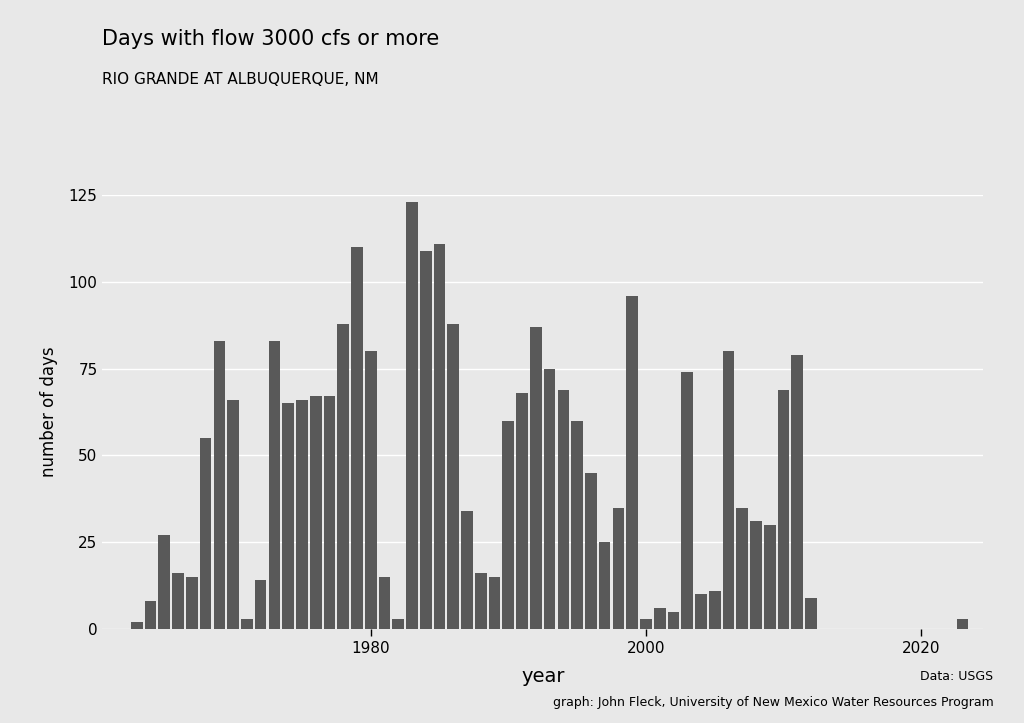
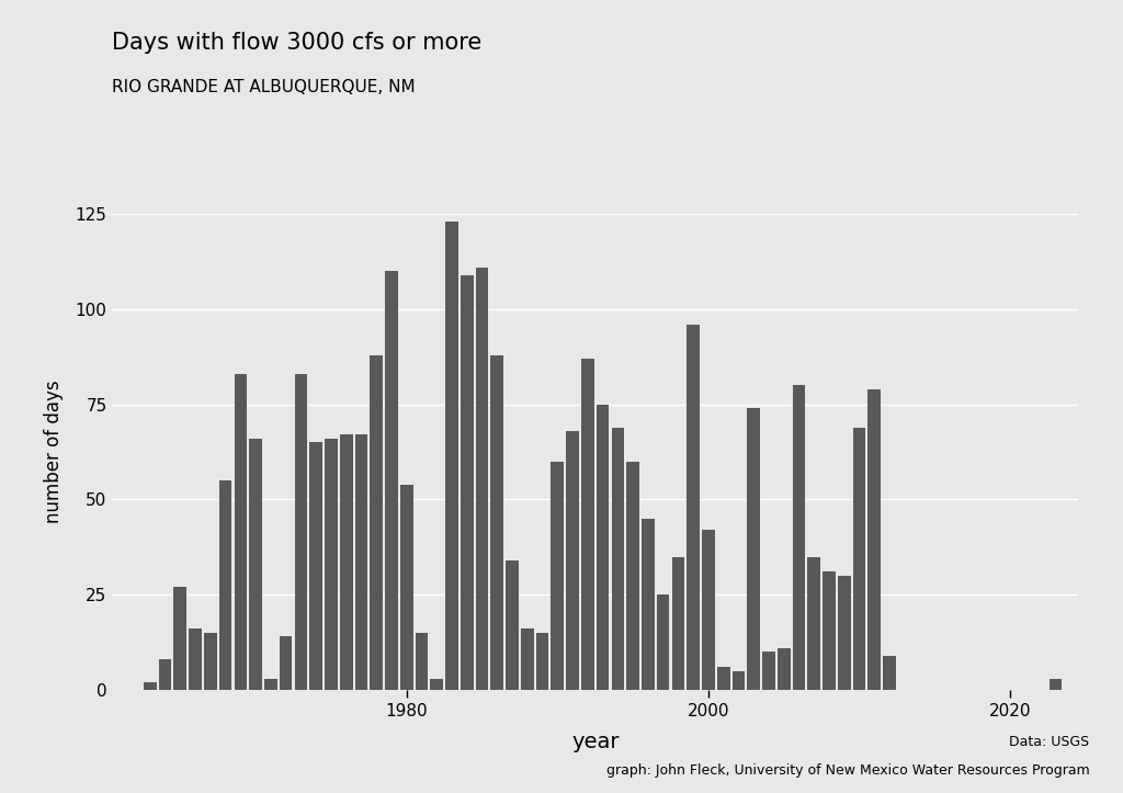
1980: 80 -> 54
2000: 3 -> 42
